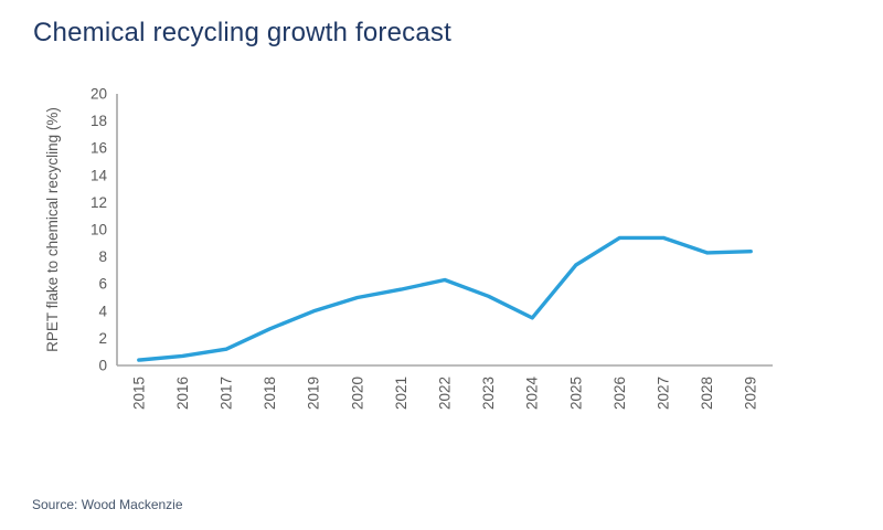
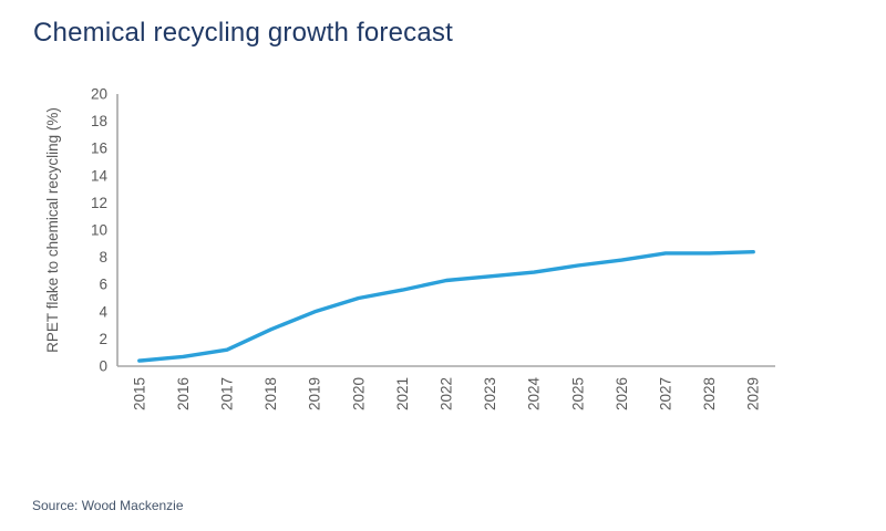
2023: 5.1 -> 6.6
2024: 3.5 -> 6.9
2026: 9.4 -> 7.8
2027: 9.4 -> 8.3
